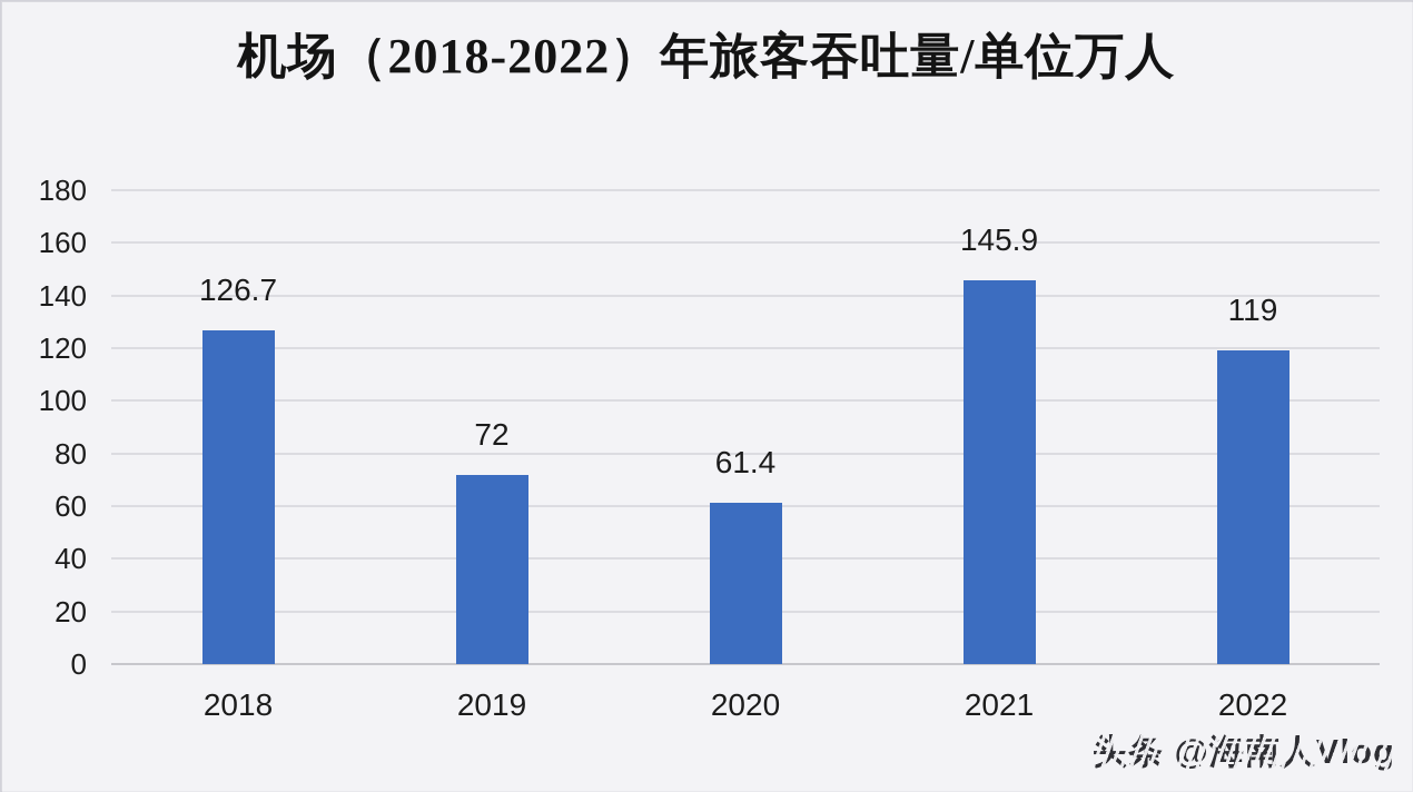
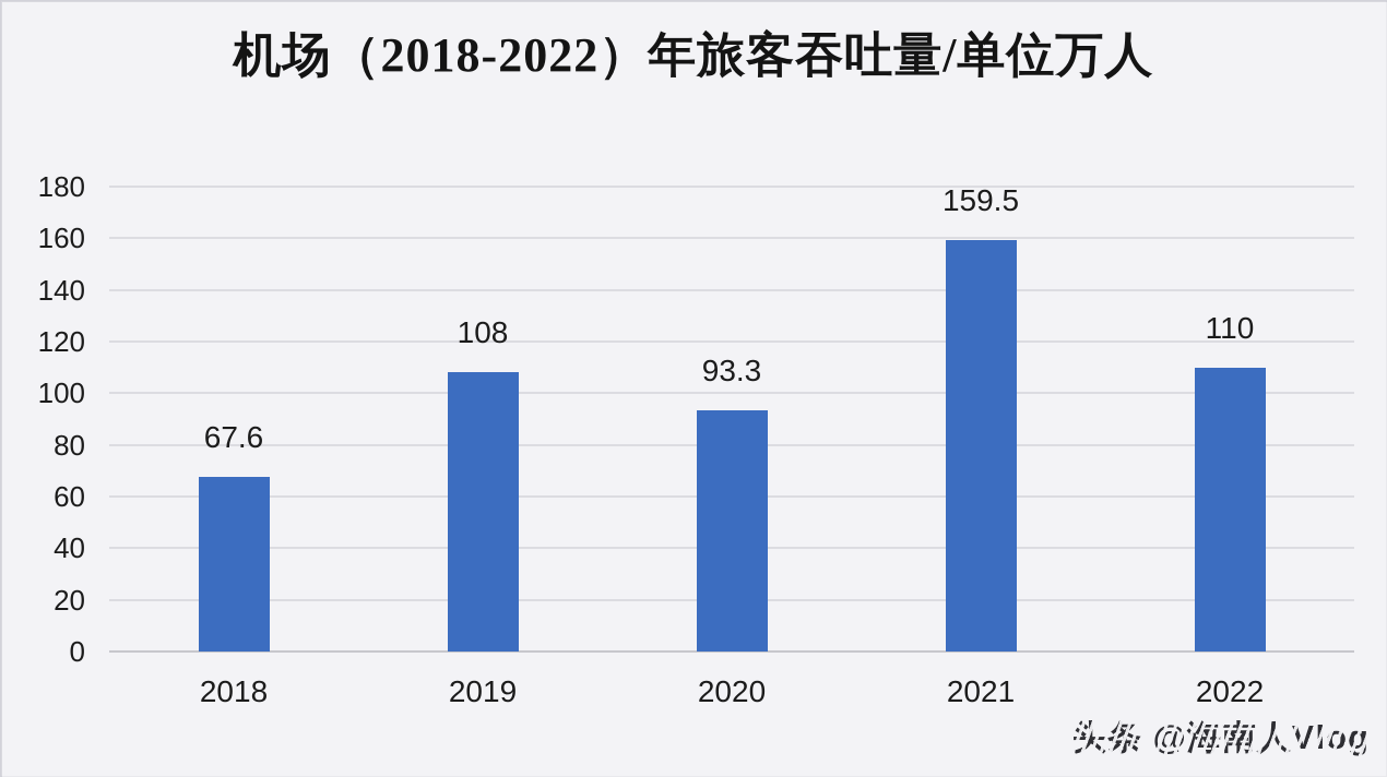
2018: 126.7 -> 67.6
2019: 72 -> 108
2020: 61.4 -> 93.3
2021: 145.9 -> 159.5
2022: 119 -> 110
